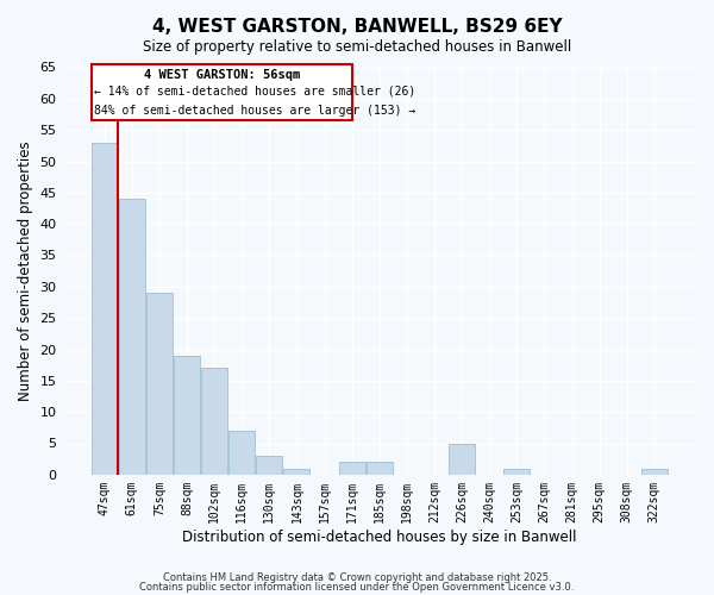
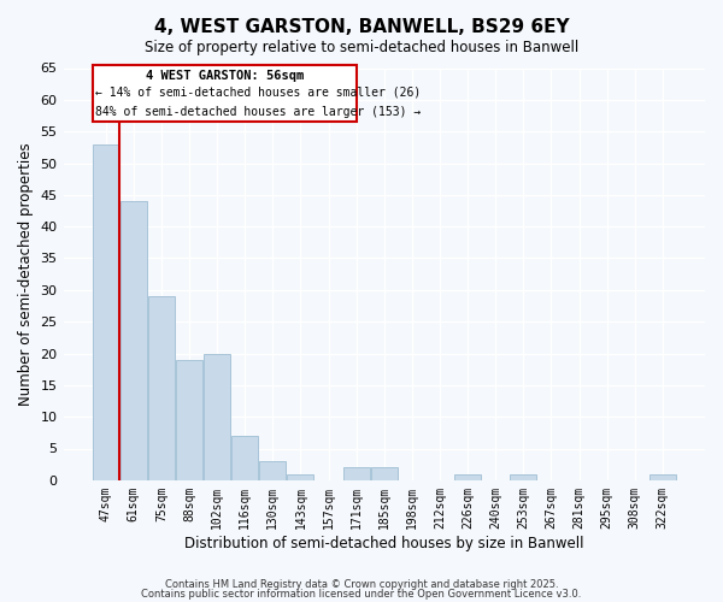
102sqm: 17 -> 20
226sqm: 5 -> 1
